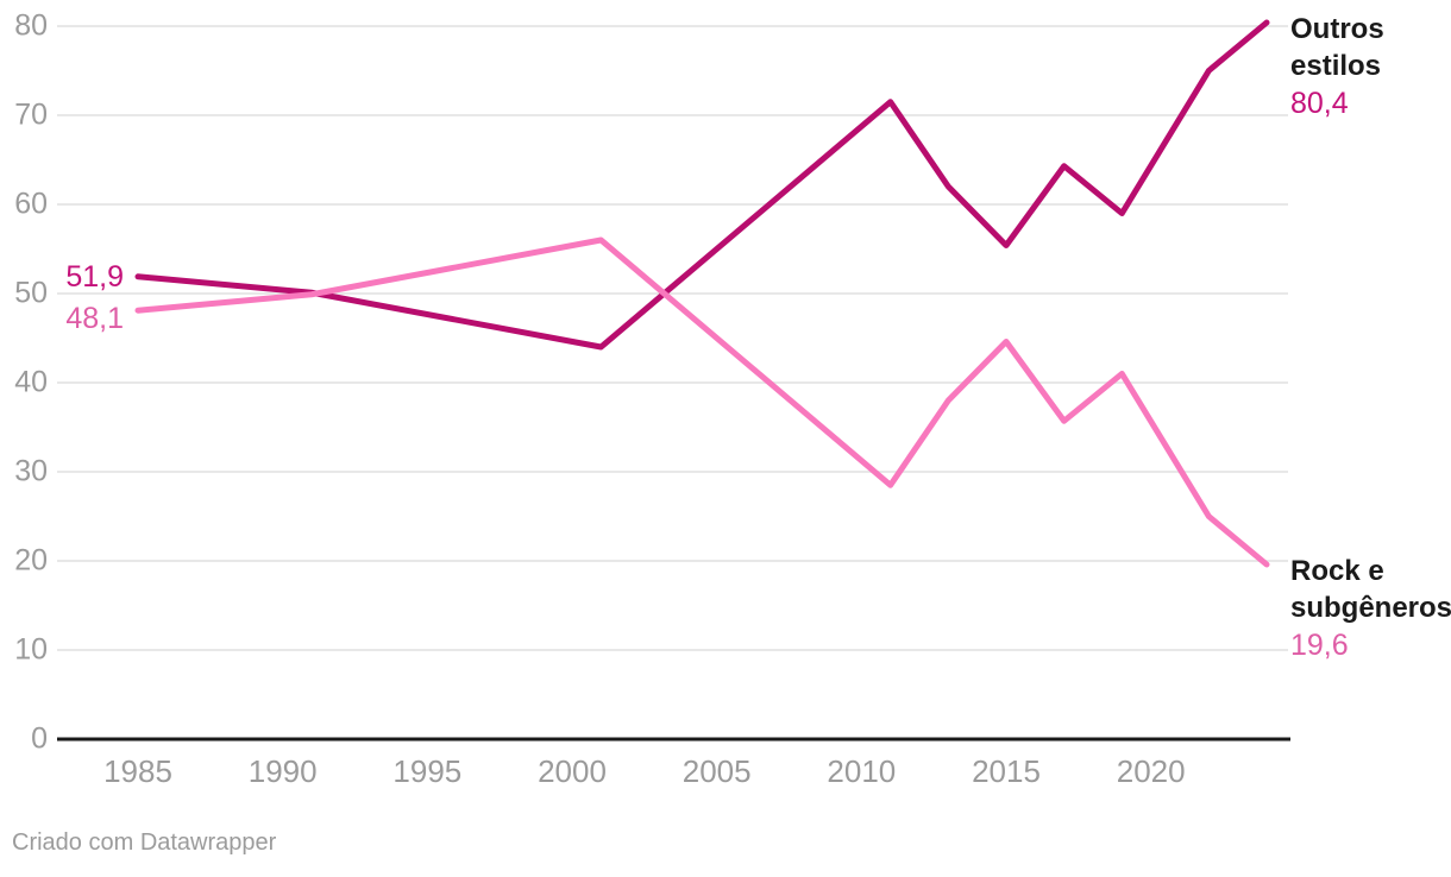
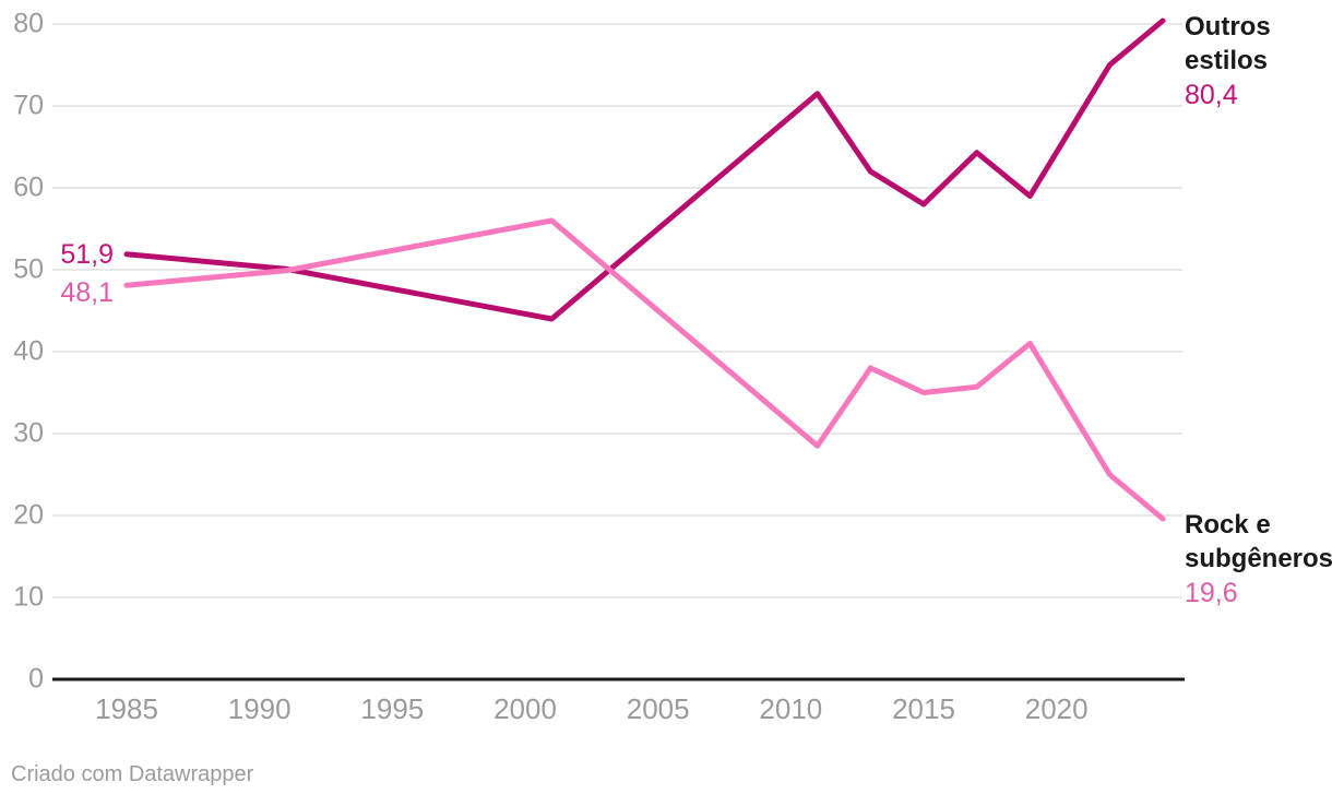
Outros estilos/2015: 55 -> 58
Rock e subgêneros/2015: 45 -> 35
